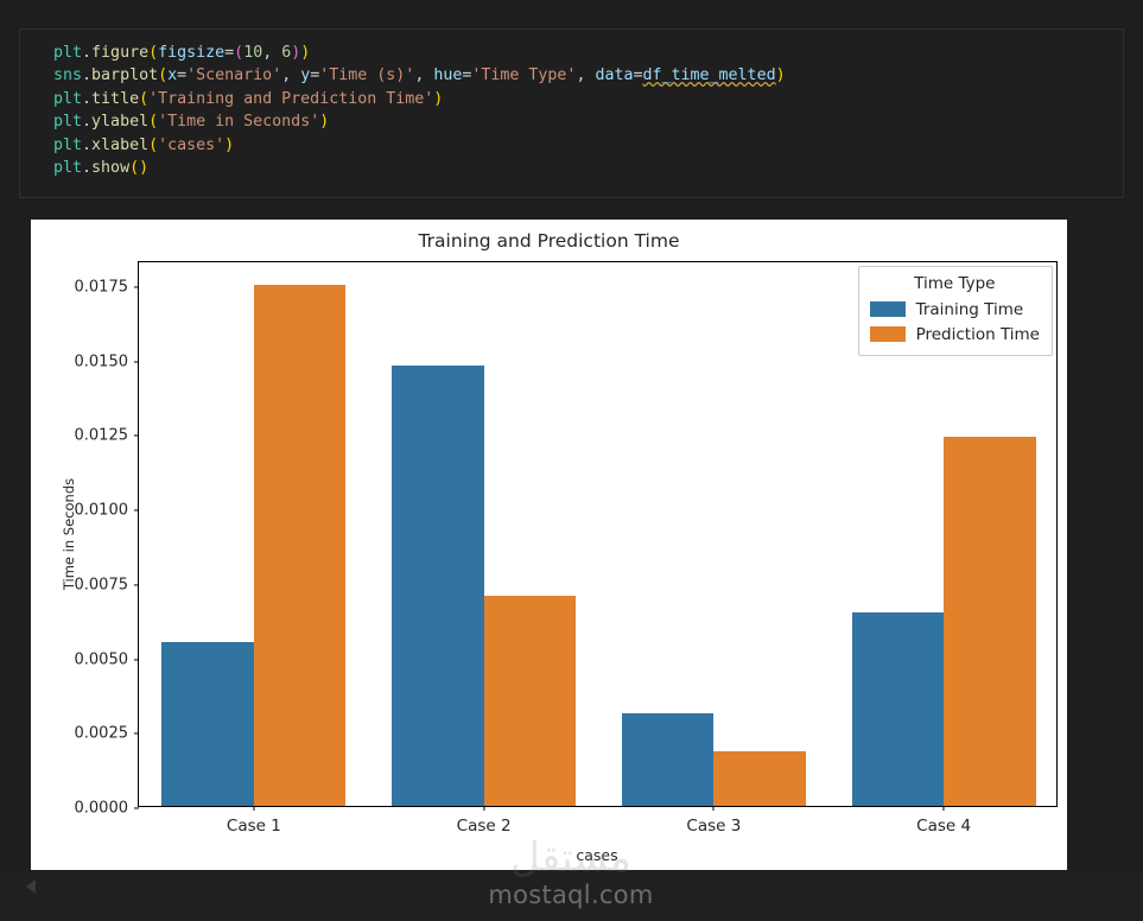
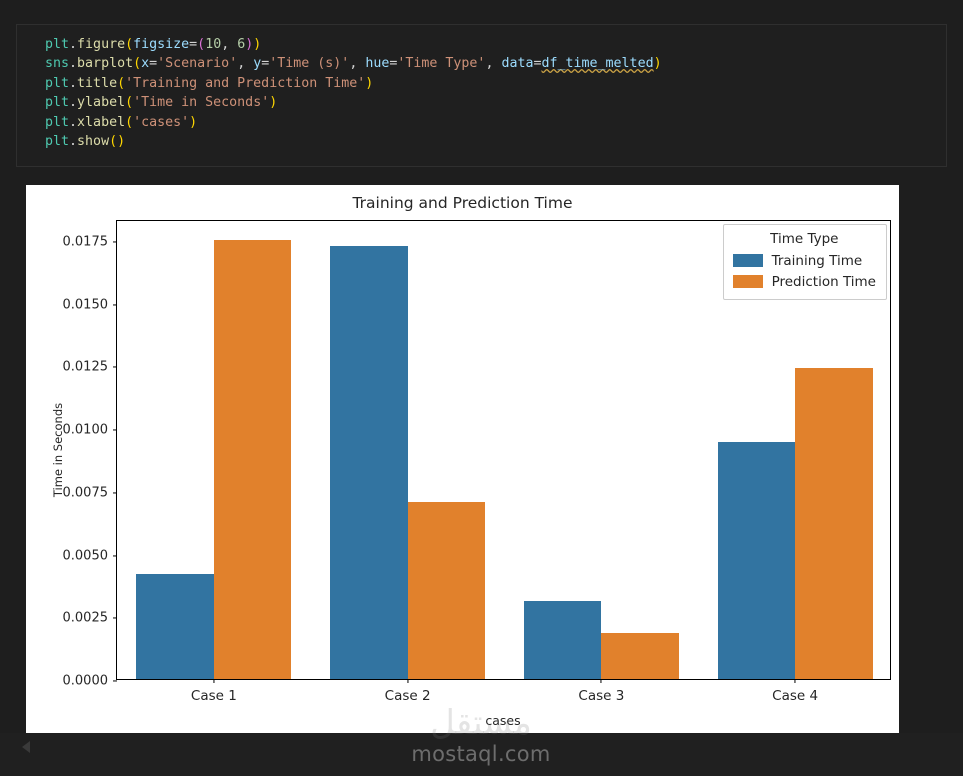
Training Time/Case 1: 0.0055 -> 0.0042
Training Time/Case 2: 0.0148 -> 0.0173
Training Time/Case 4: 0.0065 -> 0.0094
